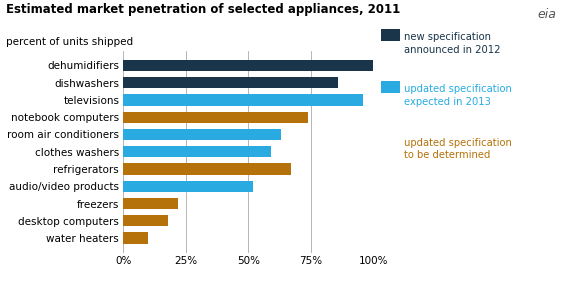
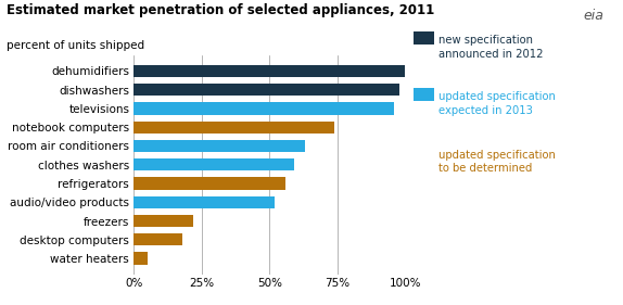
dishwashers: 86% -> 98%
refrigerators: 67% -> 56%
water heaters: 10% -> 5%
